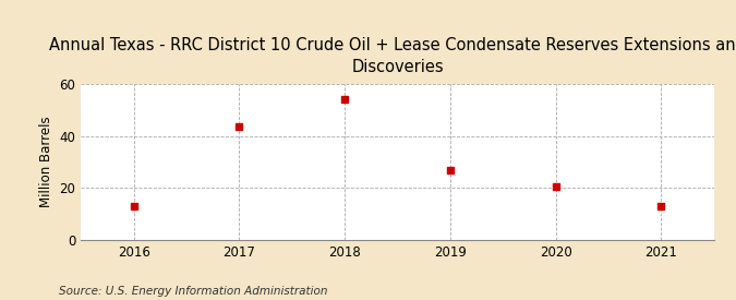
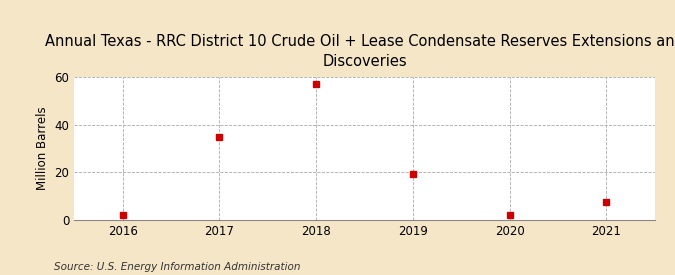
2016: 13.0 -> 2.0
2017: 43.5 -> 35.0
2018: 54.0 -> 57.0
2019: 27.0 -> 19.5
2020: 20.5 -> 2.0
2021: 13.0 -> 7.5
